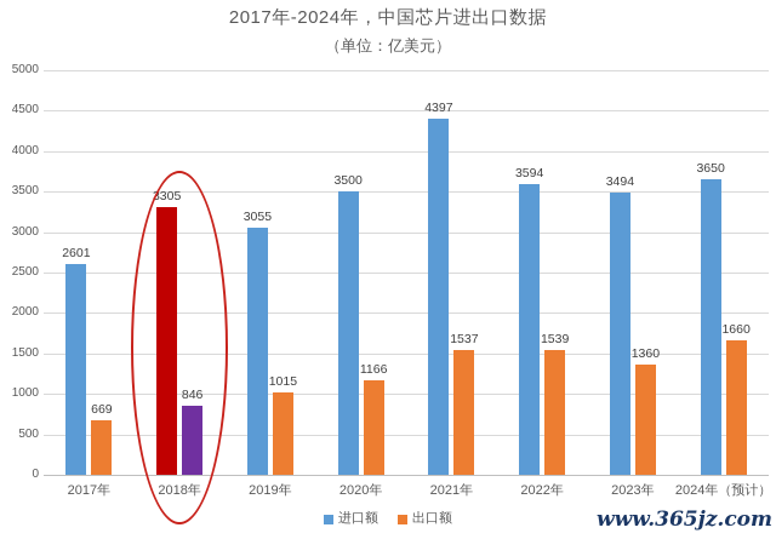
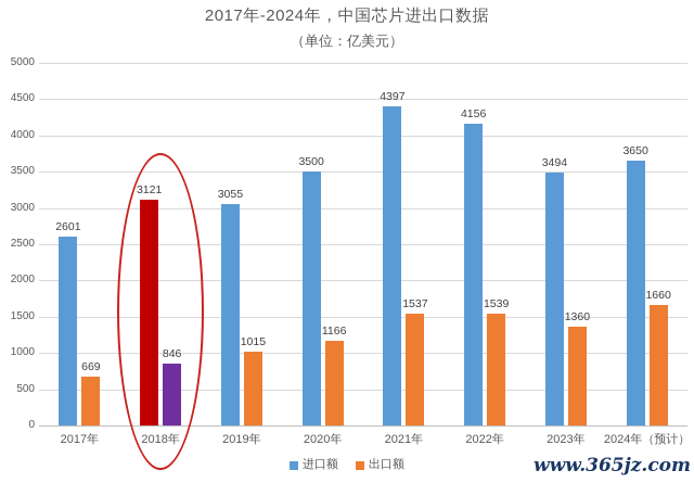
进口额/2018年: 3305 -> 3121
进口额/2022年: 3594 -> 4156
